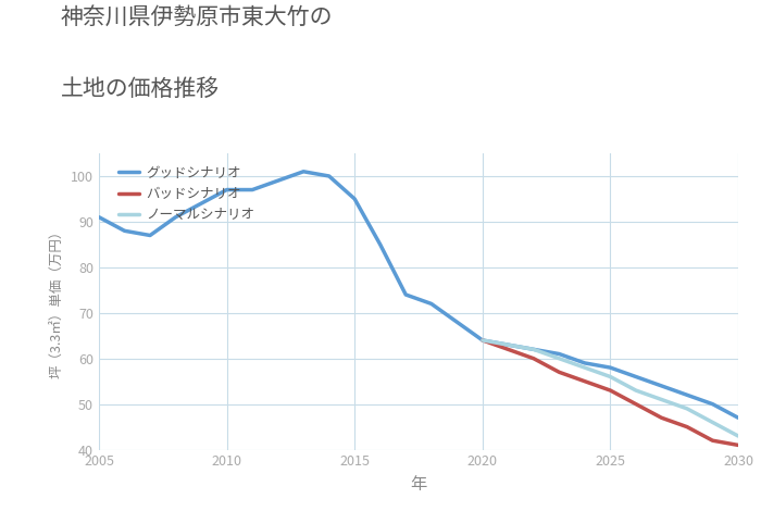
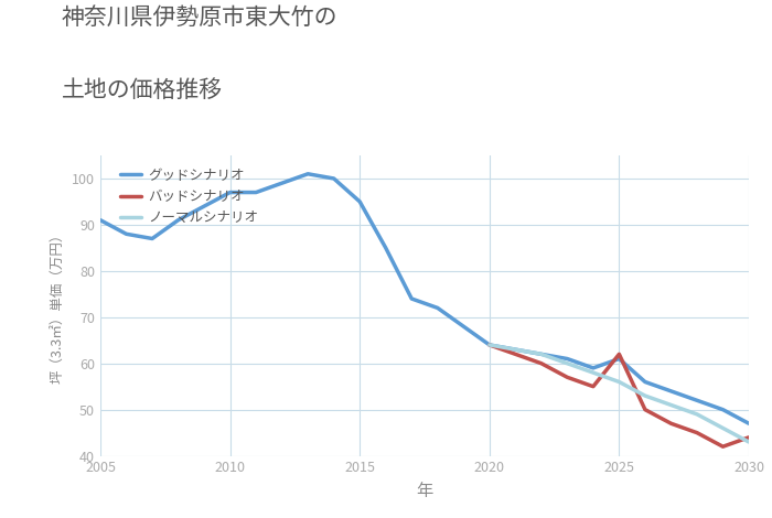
グッドシナリオ/2025: 58 -> 61
バッドシナリオ/2025: 53 -> 62
バッドシナリオ/2030: 41 -> 44
